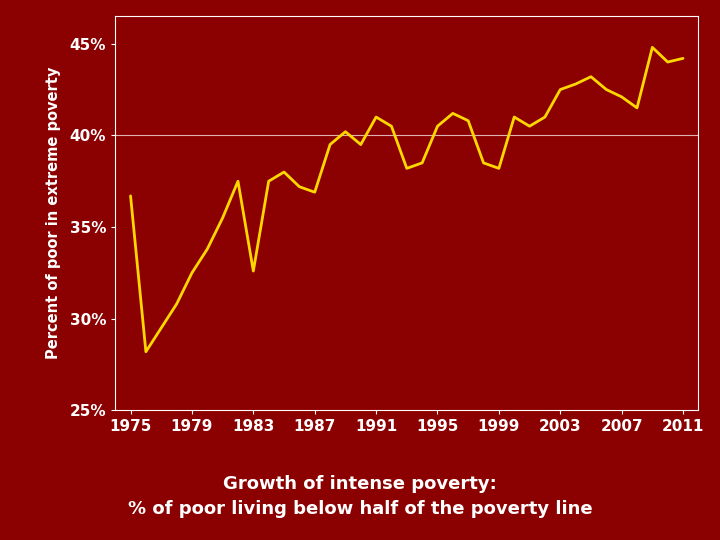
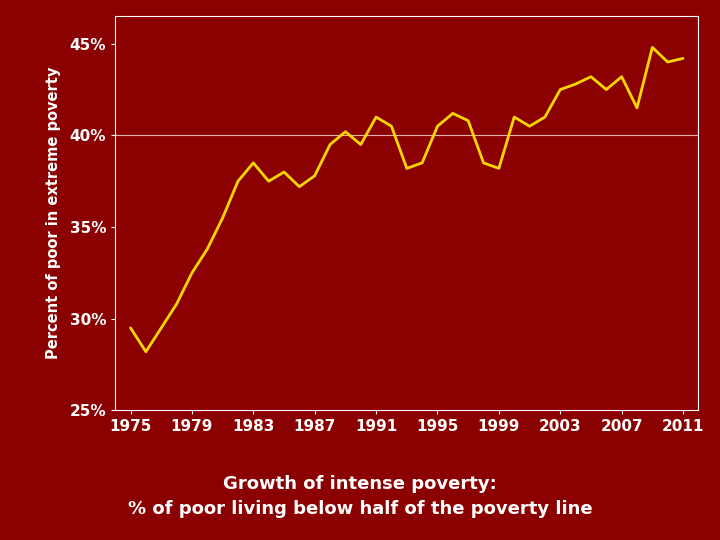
1975: 36.7% -> 29.5%
1983: 32.6% -> 38.5%
1987: 36.9% -> 37.8%
2007: 42.1% -> 43.2%
